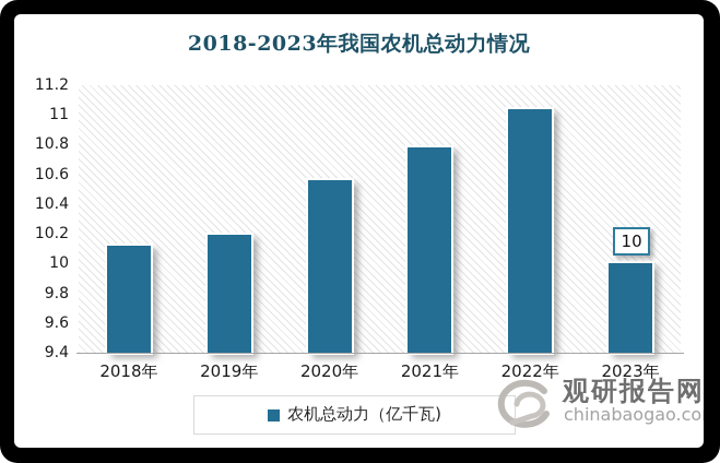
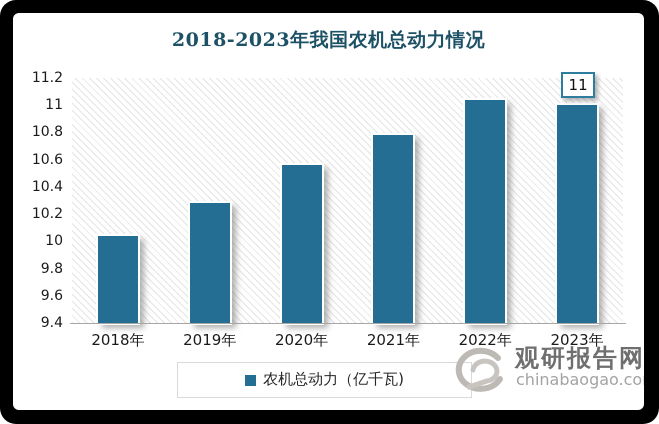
2018年: 10.12 -> 10.04
2019年: 10.19 -> 10.28
2023年: 10 -> 11
